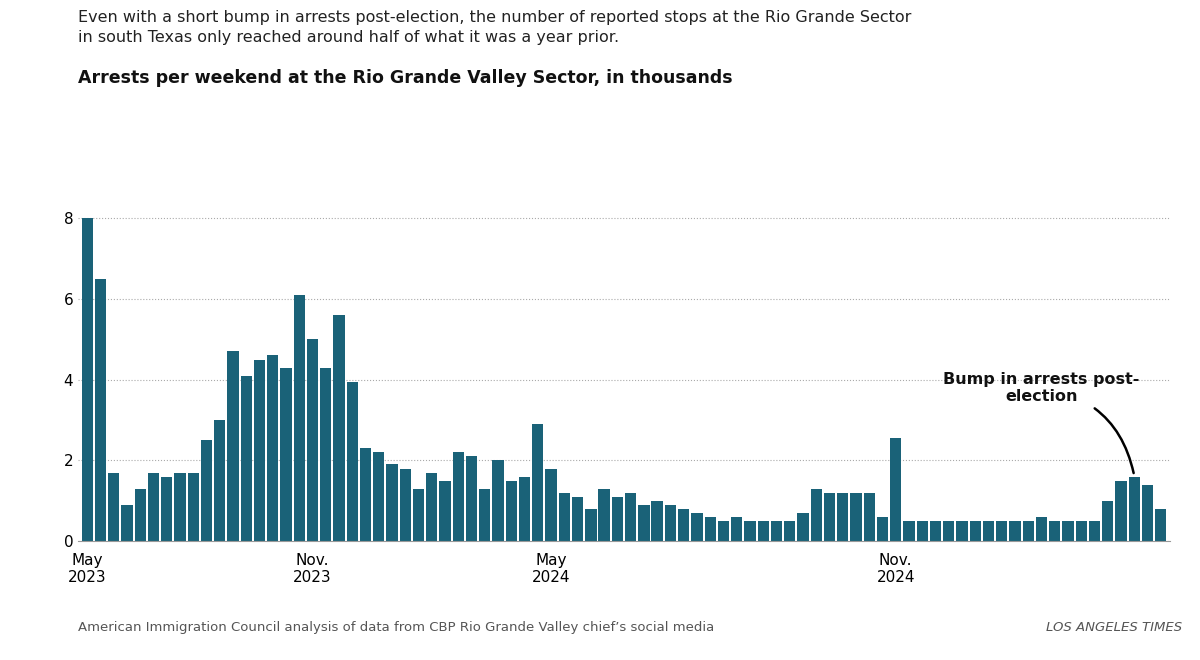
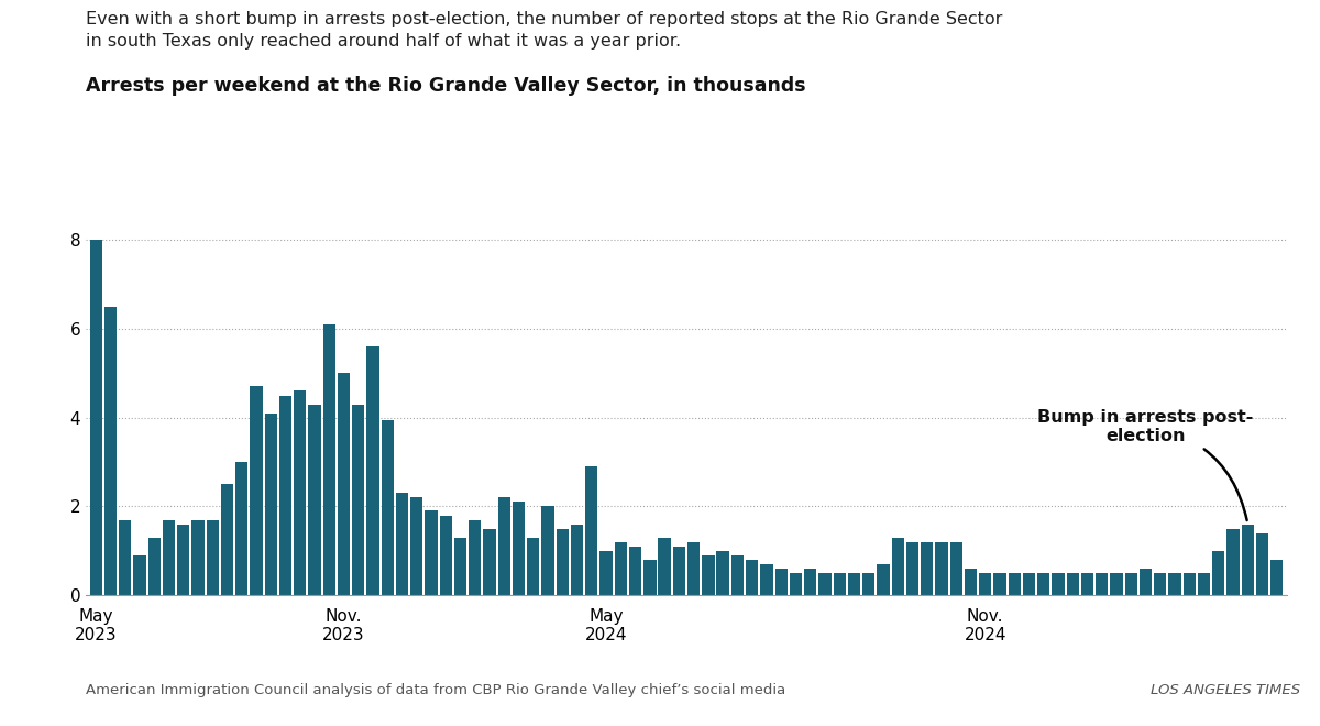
May 2024: 1.80 -> 1.00
Nov. 2024: 2.55 -> 0.50
